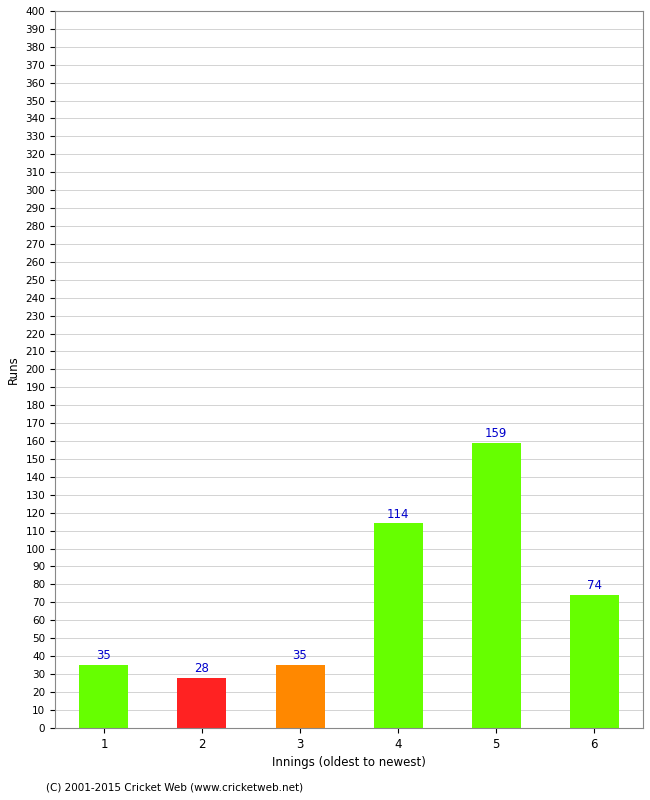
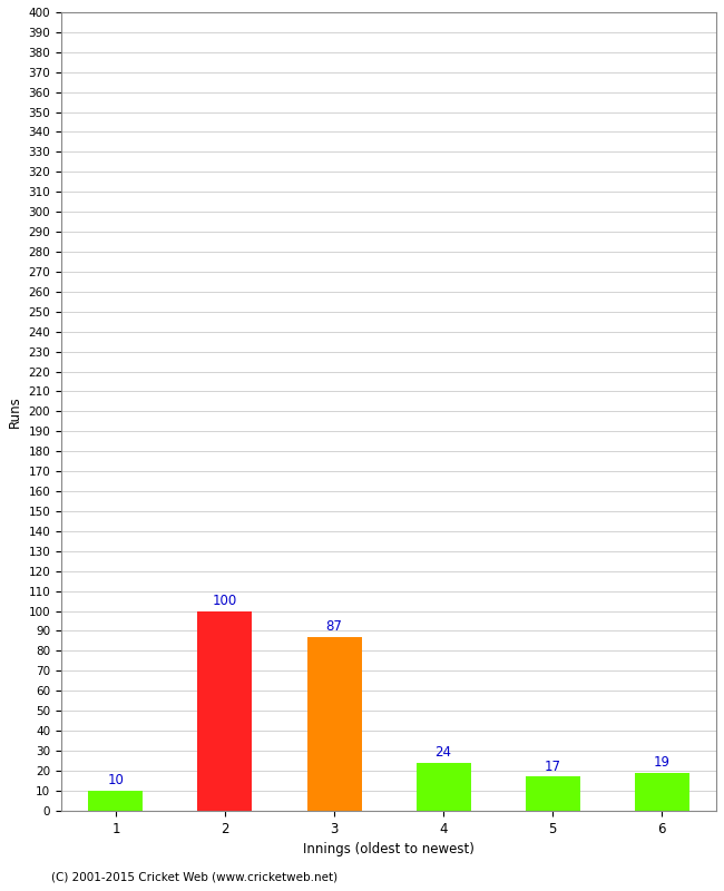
1: 35 -> 10
2: 28 -> 100
3: 35 -> 87
4: 114 -> 24
5: 159 -> 17
6: 74 -> 19
